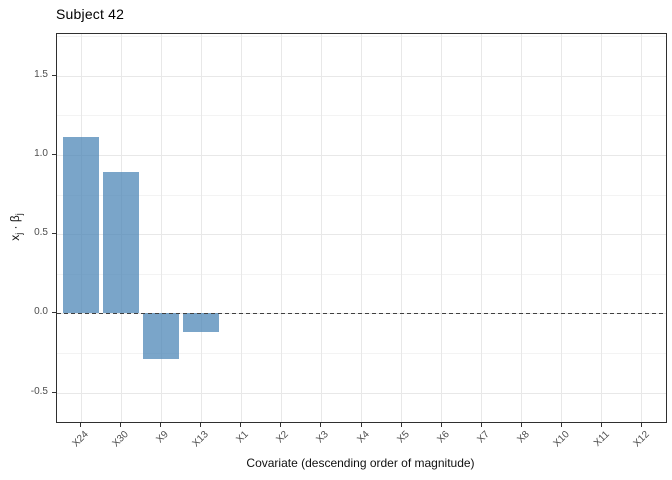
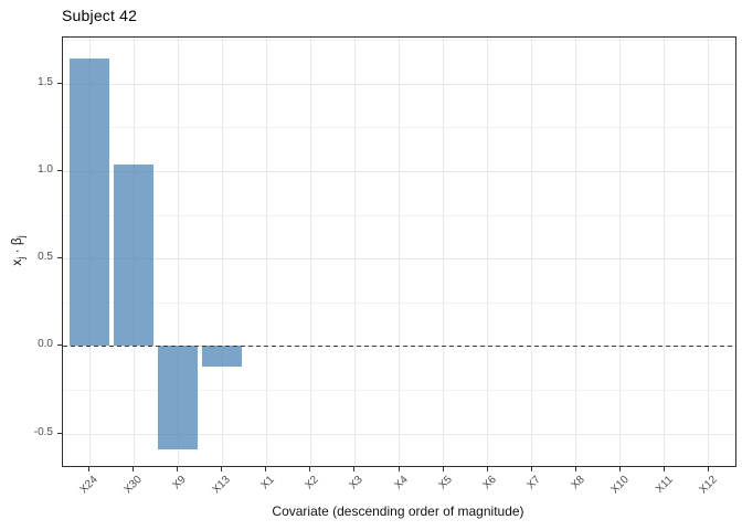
X24: 1.11 -> 1.64
X30: 0.89 -> 1.04
X9: -0.29 -> -0.59
